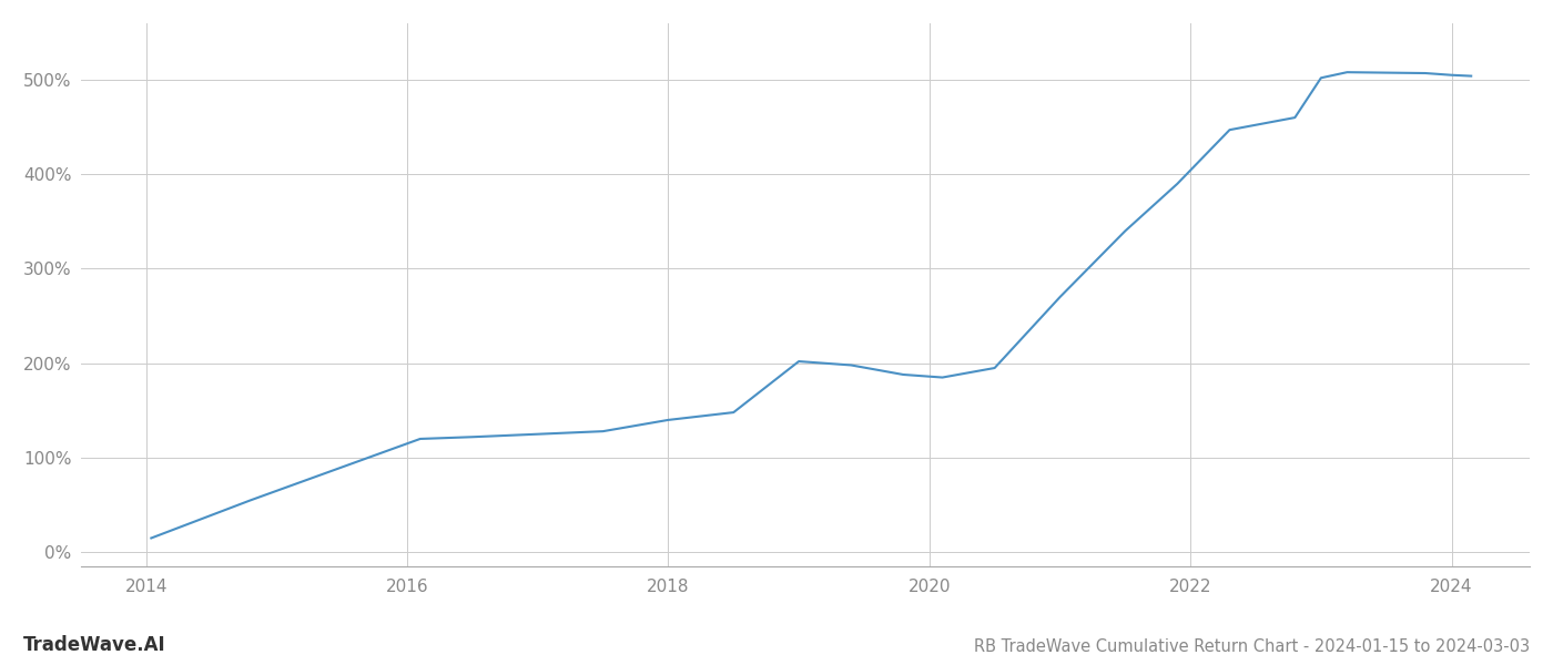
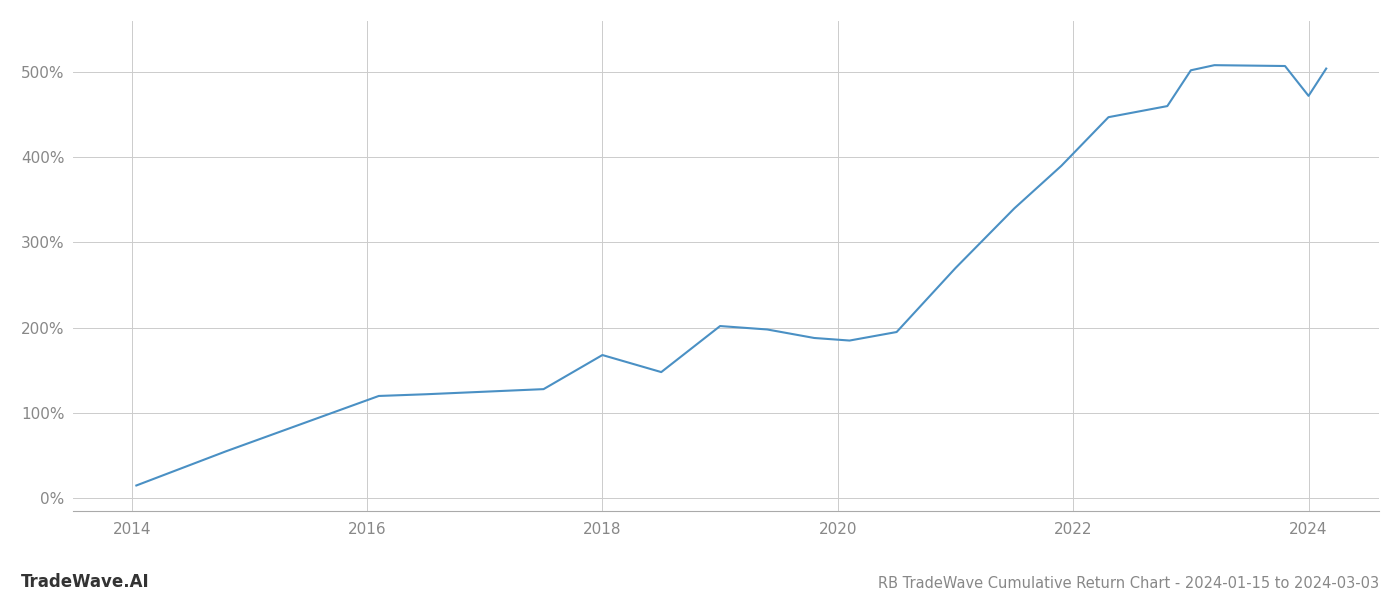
2018: 140% -> 168%
2024: 505% -> 472%
